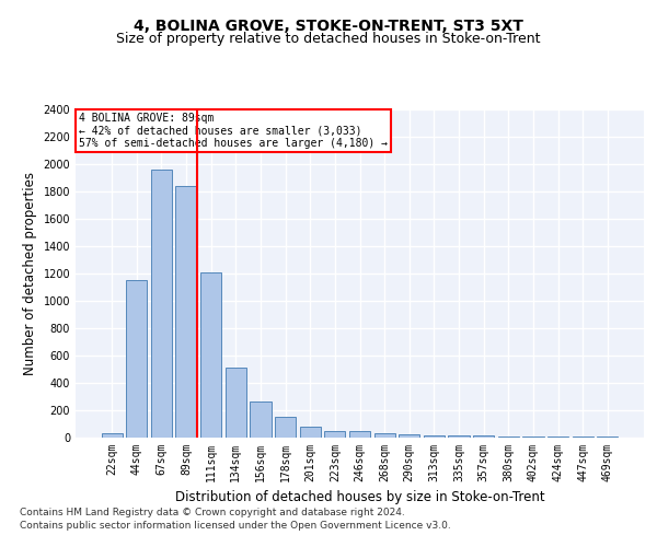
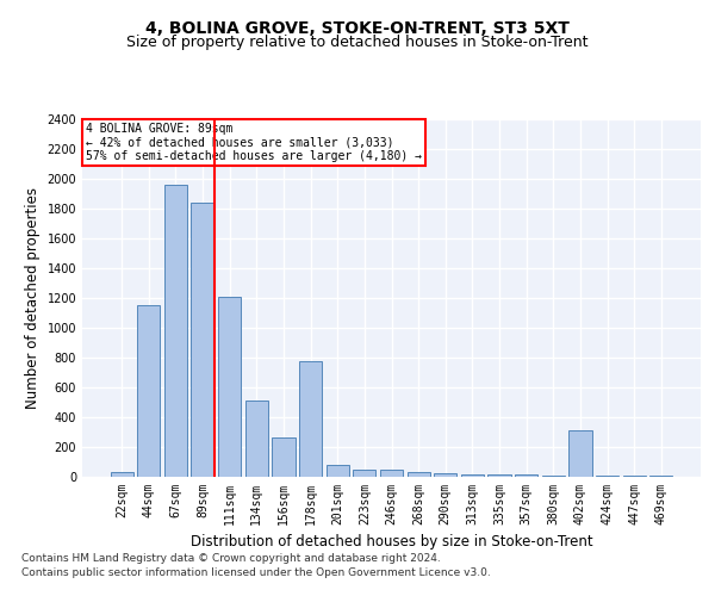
178sqm: 160 -> 780
402sqm: 10 -> 310
